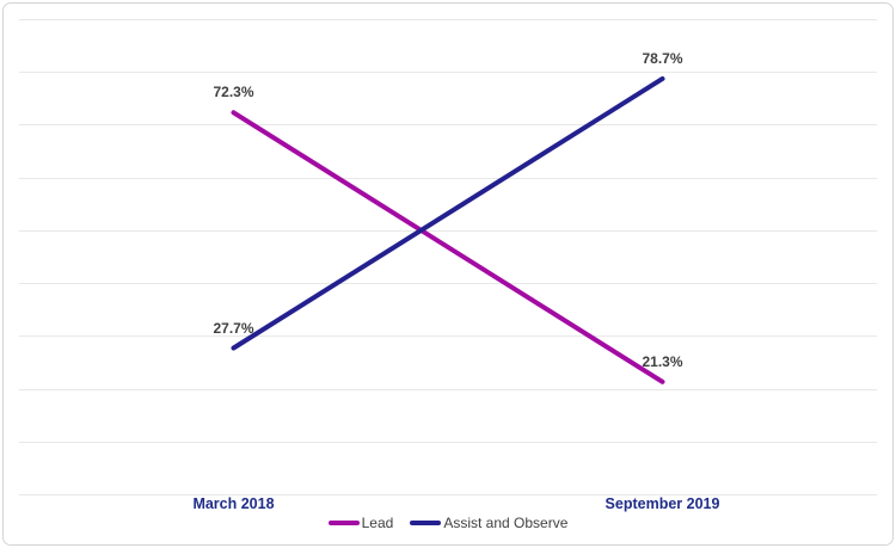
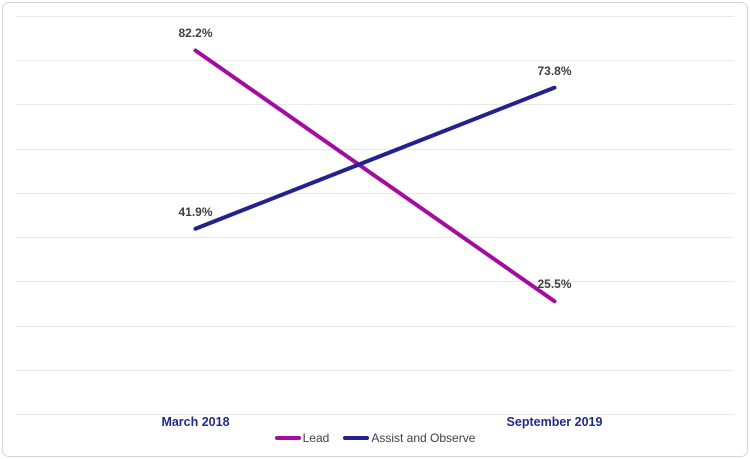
Lead/March 2018: 72.3% -> 82.2%
Assist and Observe/March 2018: 27.7% -> 41.9%
Lead/September 2019: 21.3% -> 25.5%
Assist and Observe/September 2019: 78.7% -> 73.8%
